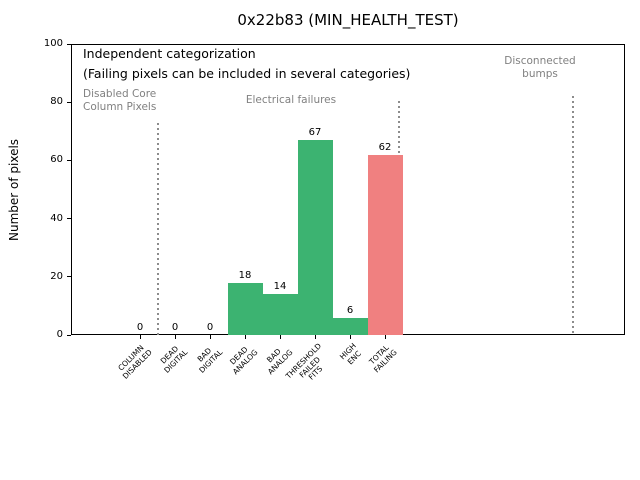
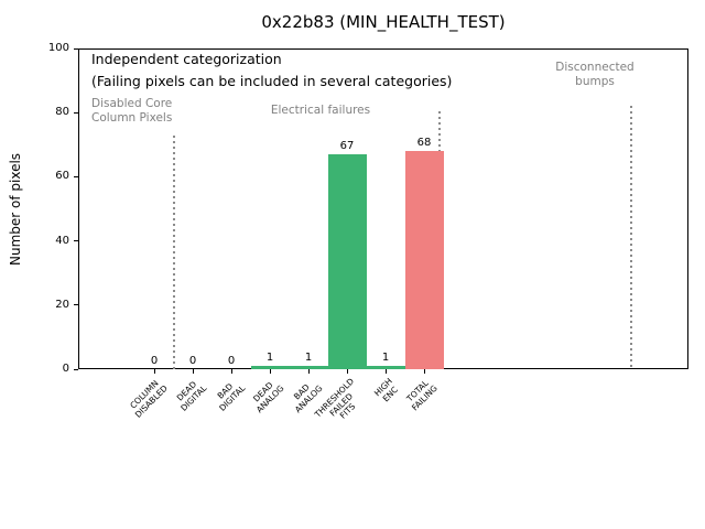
DEAD ANALOG: 18 -> 1
BAD ANALOG: 14 -> 1
HIGH ENC: 6 -> 1
TOTAL FAILING: 62 -> 68
